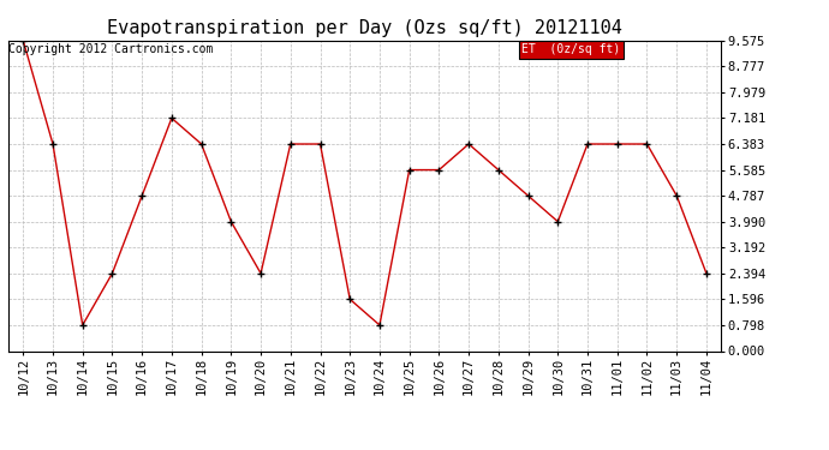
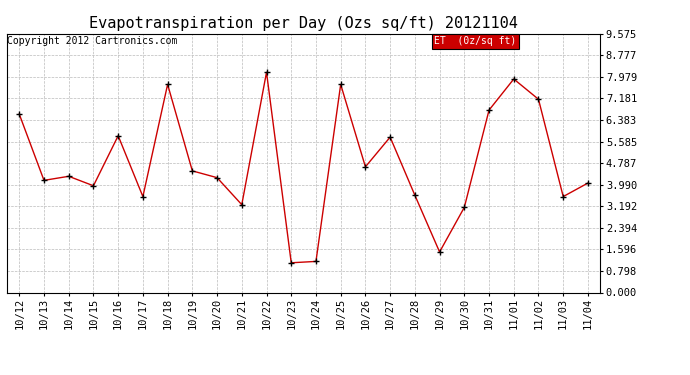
10/12: 9.57 -> 6.60
10/13: 6.38 -> 4.15
10/14: 0.80 -> 4.30
10/15: 2.39 -> 3.95
10/16: 4.79 -> 5.80
10/17: 7.18 -> 3.55
10/18: 6.38 -> 7.70
10/19: 3.99 -> 4.50
10/20: 2.39 -> 4.25
10/21: 6.38 -> 3.25
10/22: 6.38 -> 8.15
10/23: 1.60 -> 1.10
10/24: 0.80 -> 1.15
10/25: 5.58 -> 7.70
10/26: 5.58 -> 4.65
10/27: 6.38 -> 5.75
10/28: 5.58 -> 3.60
10/29: 4.79 -> 1.50
10/30: 3.99 -> 3.15
10/31: 6.38 -> 6.75
11/01: 6.38 -> 7.90
11/02: 6.38 -> 7.15
11/03: 4.79 -> 3.55
11/04: 2.39 -> 4.05
